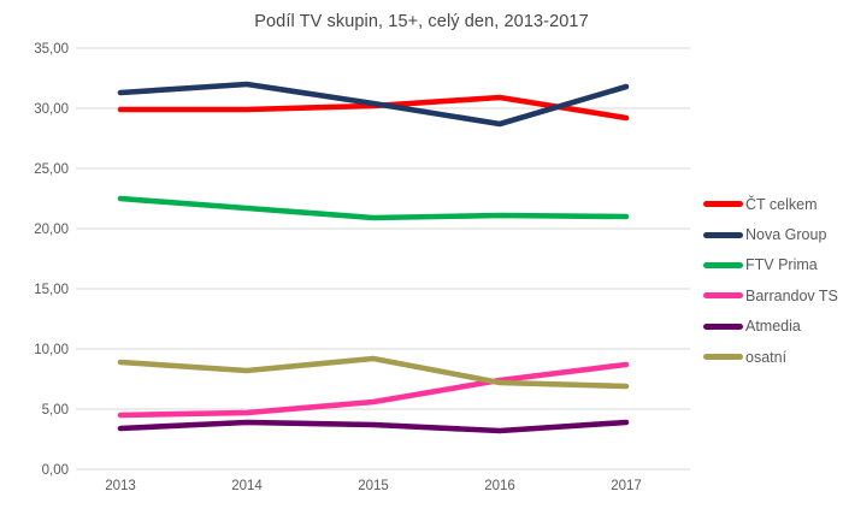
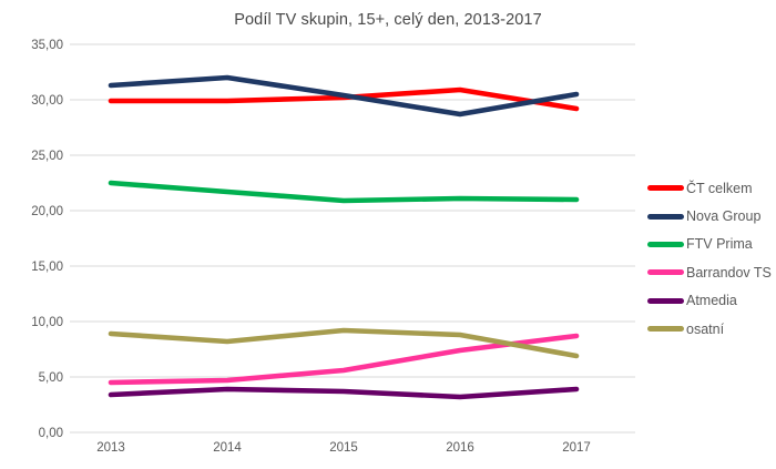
osatní/2016: 7,2 -> 8,8
Nova Group/2017: 31,8 -> 30,5
